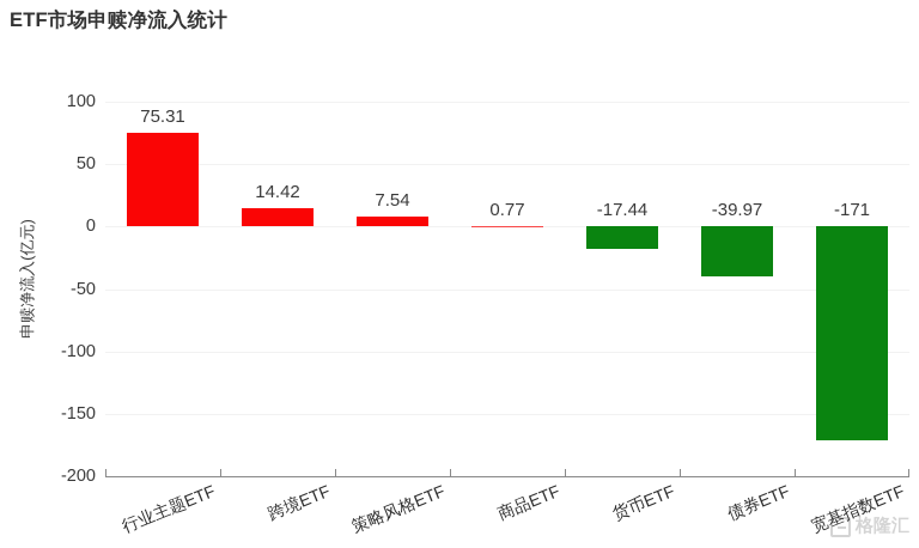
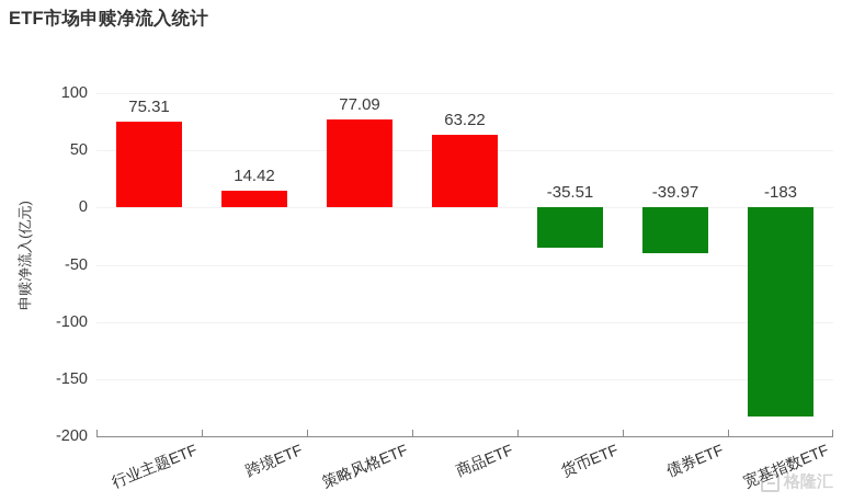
策略风格ETF: 7.54 -> 77.09
商品ETF: 0.77 -> 63.22
货币ETF: -17.44 -> -35.51
宽基指数ETF: -171 -> -183
